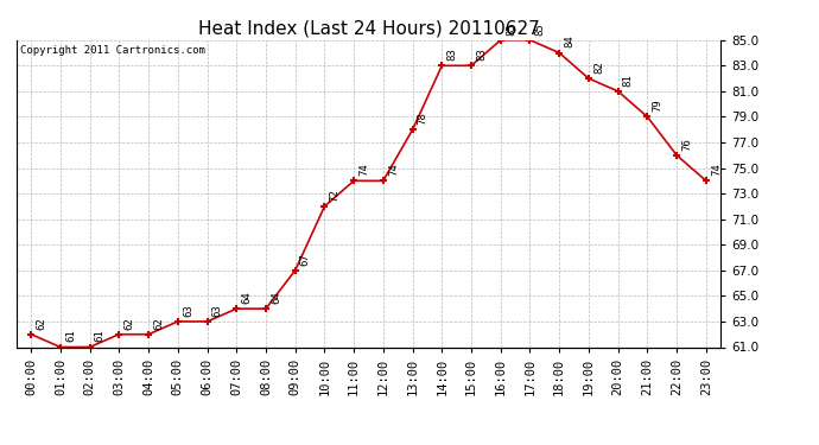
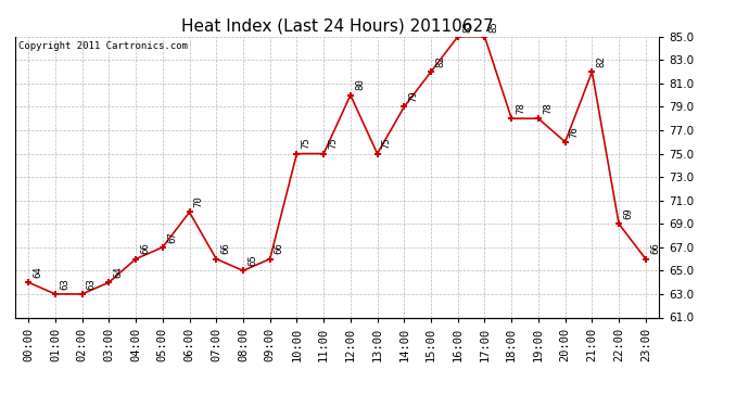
00:00: 62 -> 64
01:00: 61 -> 63
02:00: 61 -> 63
03:00: 62 -> 64
04:00: 62 -> 66
05:00: 63 -> 67
06:00: 63 -> 70
07:00: 64 -> 66
08:00: 64 -> 65
09:00: 67 -> 66
10:00: 72 -> 75
11:00: 74 -> 75
12:00: 74 -> 80
13:00: 78 -> 75
14:00: 83 -> 79
15:00: 83 -> 82
18:00: 84 -> 78
19:00: 82 -> 78
20:00: 81 -> 76
21:00: 79 -> 82
22:00: 76 -> 69
23:00: 74 -> 66
